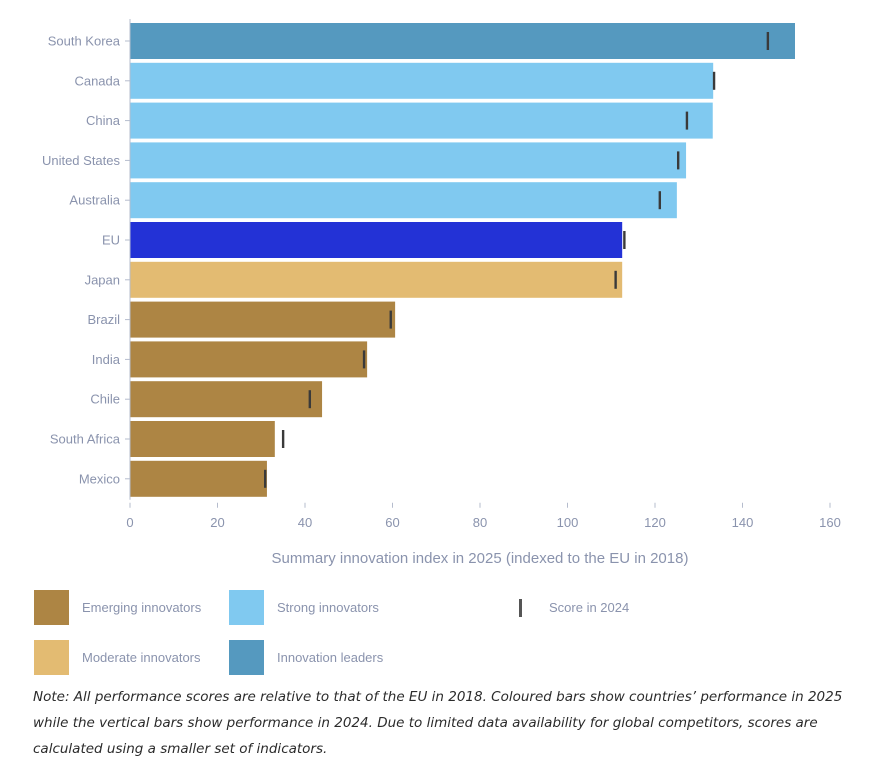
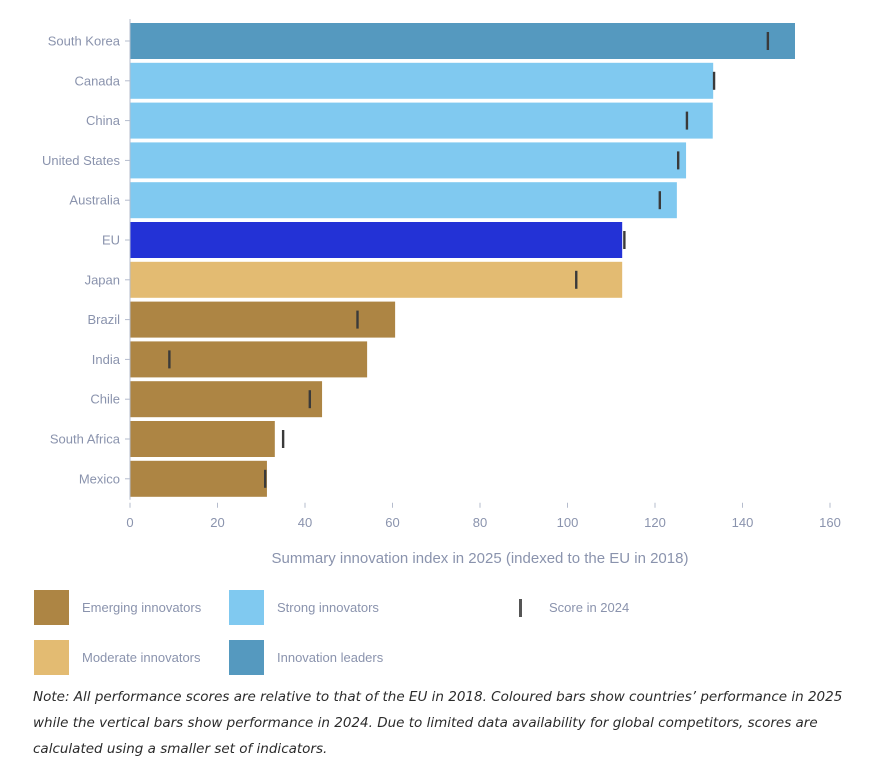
Score in 2024/Japan: 111 -> 102
Score in 2024/Brazil: 60 -> 52
Score in 2024/India: 54 -> 9
